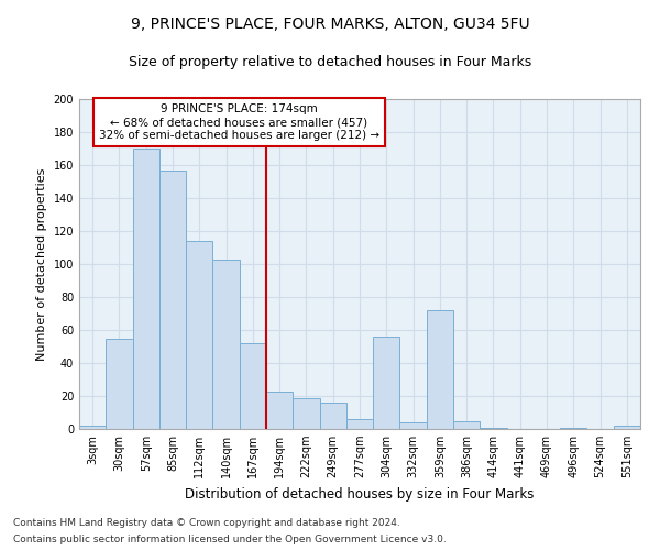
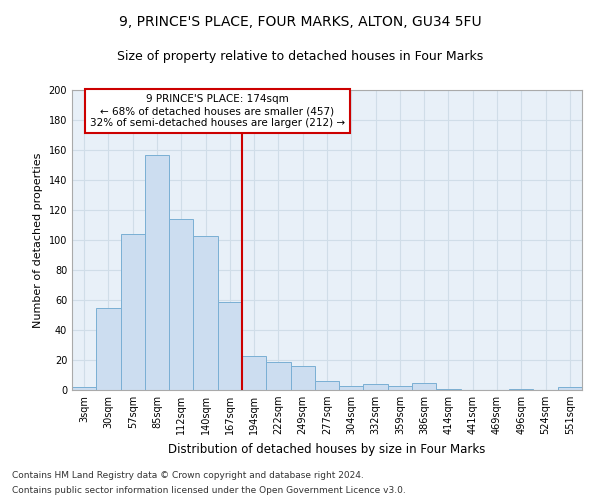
57sqm: 170 -> 104
167sqm: 52 -> 59
304sqm: 56 -> 3
359sqm: 72 -> 3
